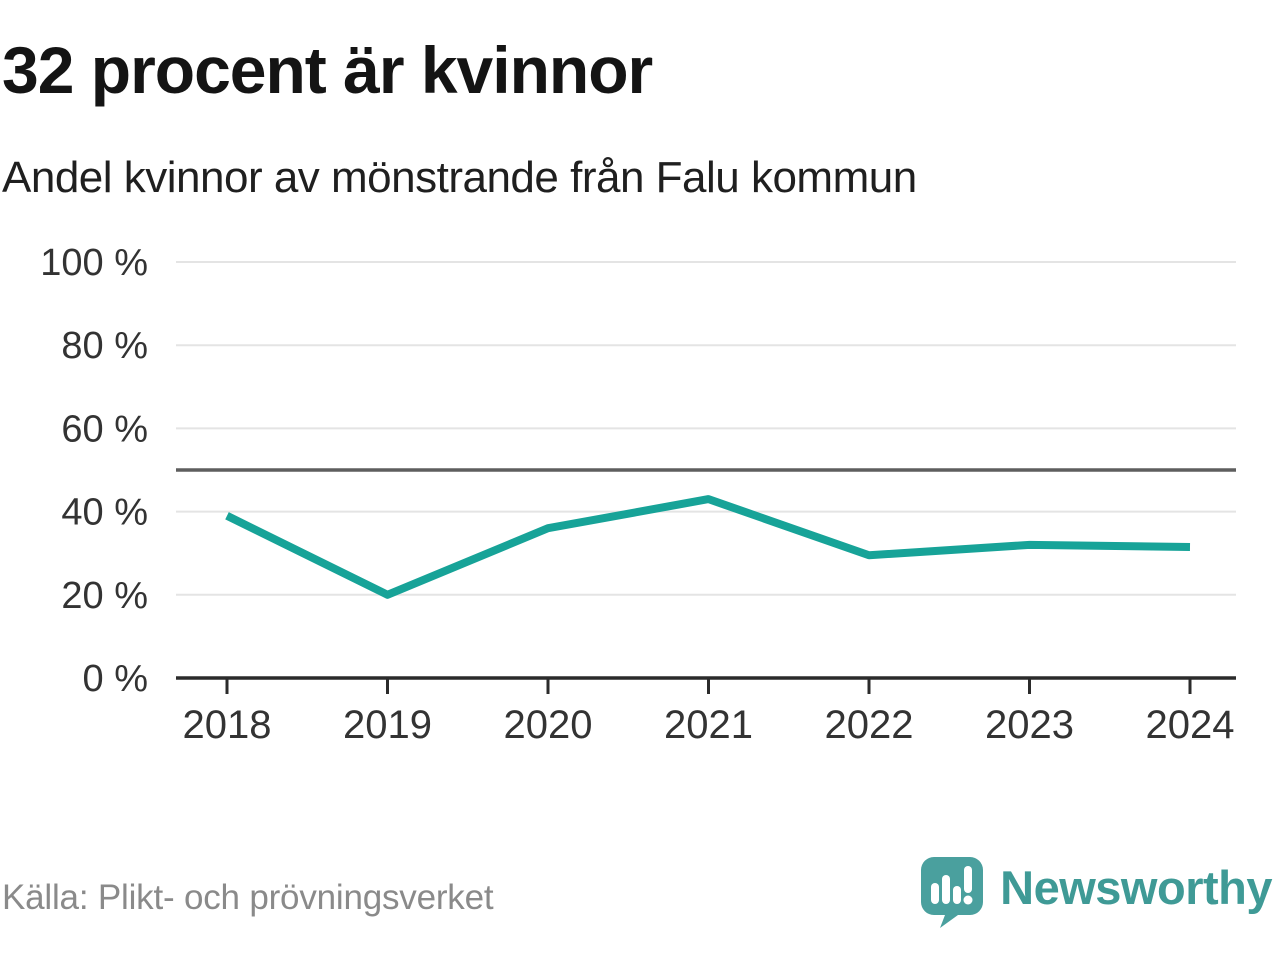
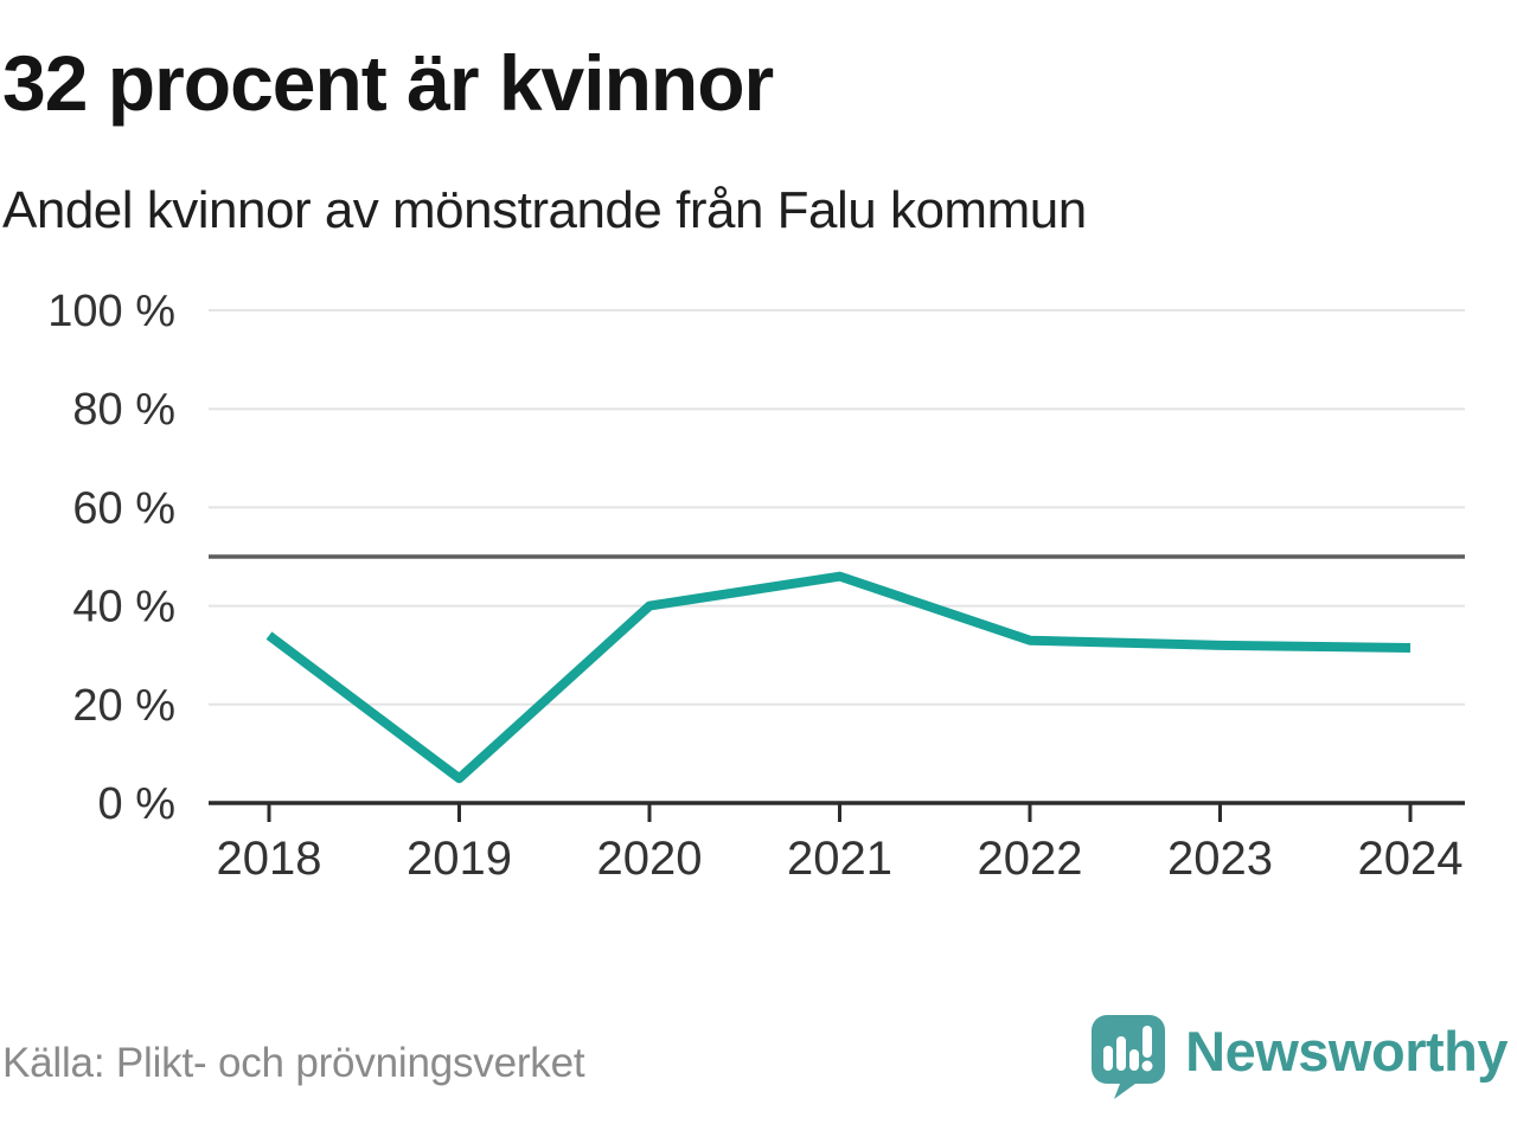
2018: 39% -> 34%
2019: 20% -> 5%
2020: 36% -> 40%
2021: 43% -> 46%
2022: 30% -> 33%
